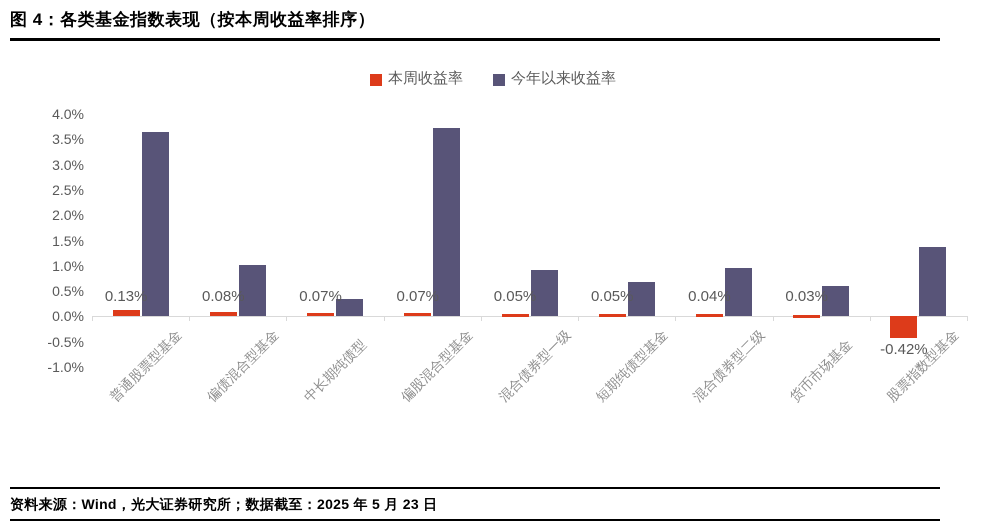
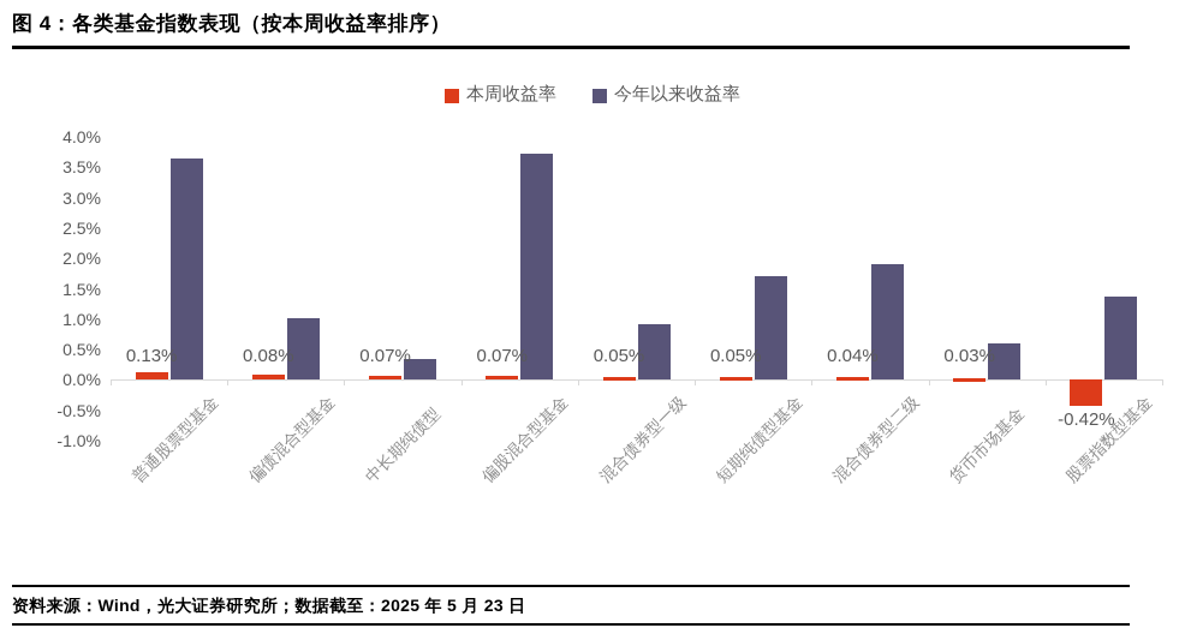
今年以来收益率/短期纯债型基金: 0.7% -> 1.7%
今年以来收益率/混合债券型二级: 0.9% -> 1.9%
